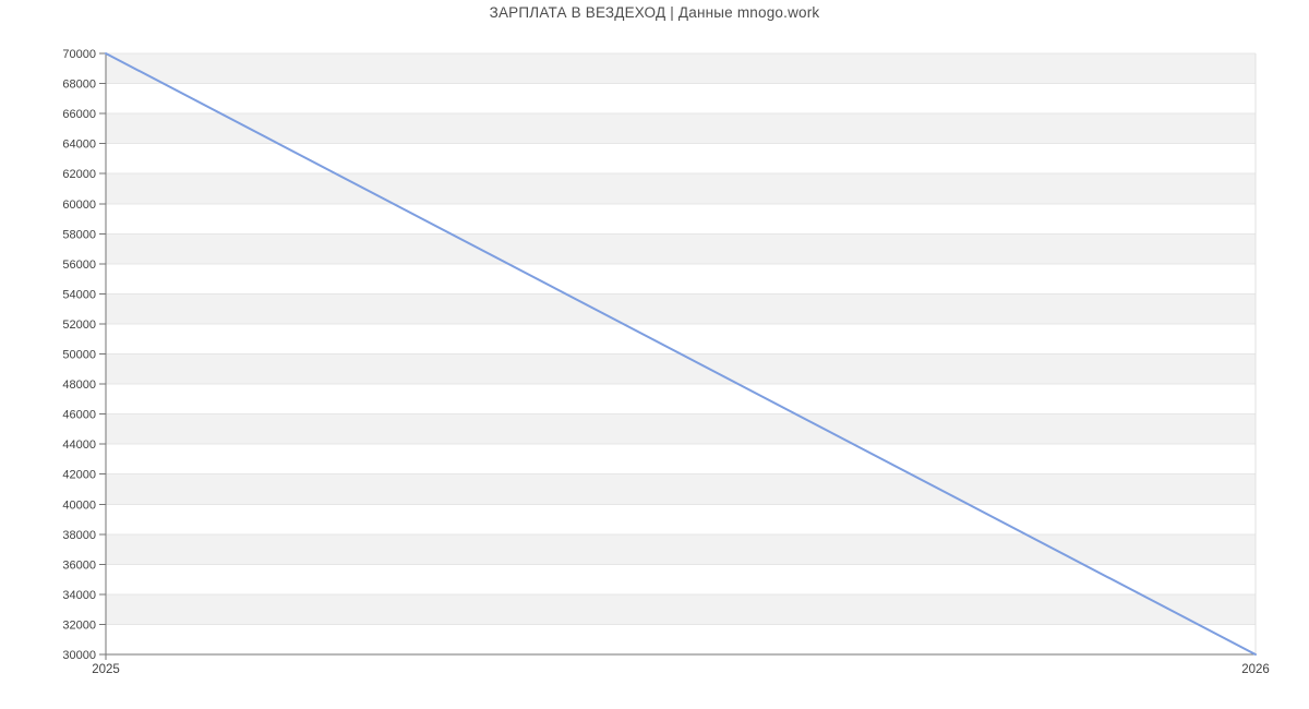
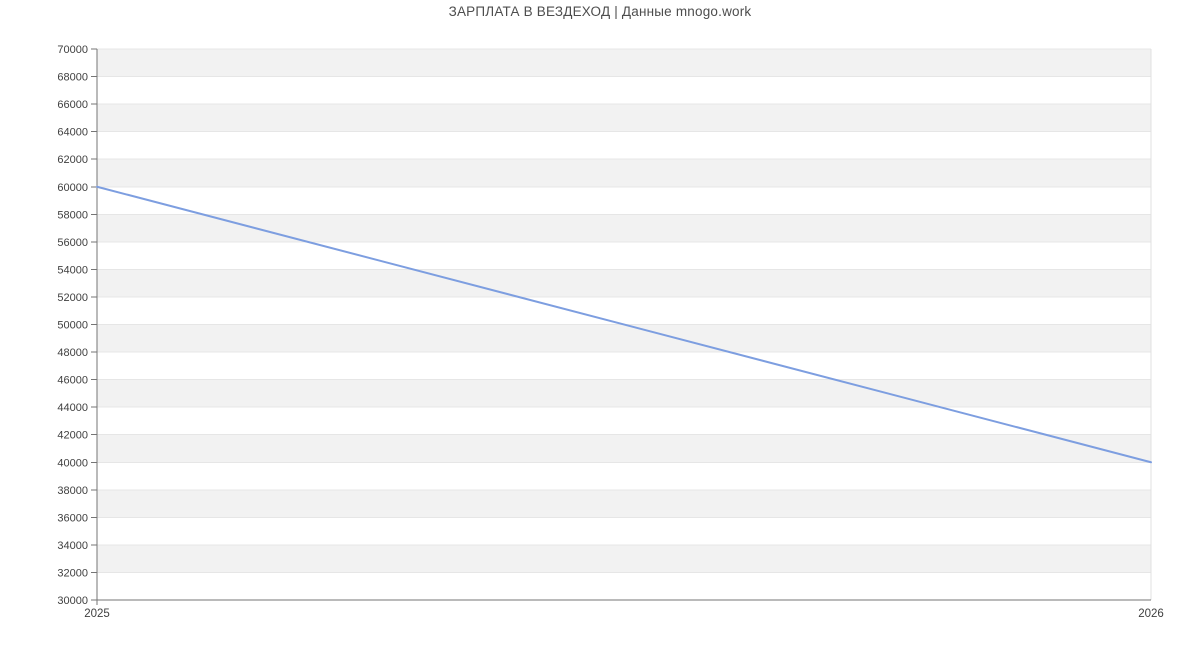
2025: 70000 -> 60000
2026: 30000 -> 40000
